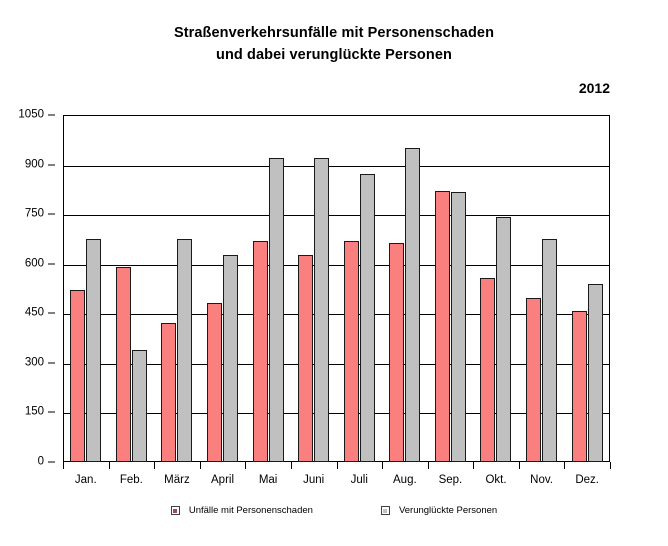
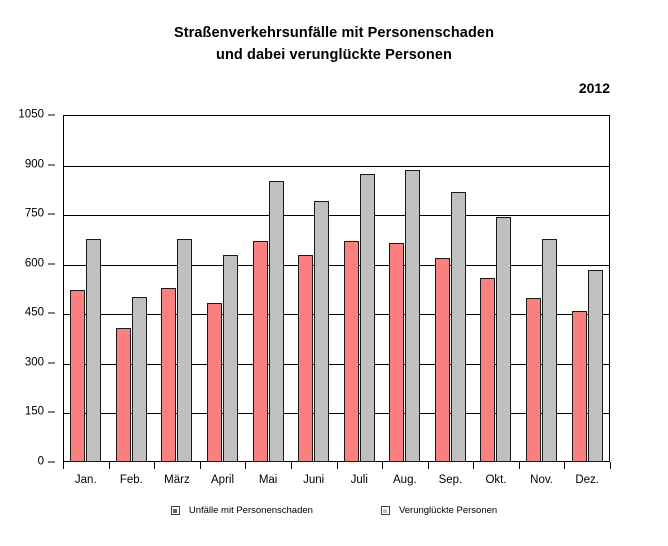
Unfälle mit Personenschaden/Feb.: 590 -> 410
Verunglückte Personen/Feb.: 340 -> 500
Unfälle mit Personenschaden/März: 420 -> 530
Verunglückte Personen/Mai: 920 -> 850
Verunglückte Personen/Juni: 920 -> 790
Verunglückte Personen/Aug.: 950 -> 880
Unfälle mit Personenschaden/Sep.: 820 -> 620
Verunglückte Personen/Dez.: 540 -> 580
